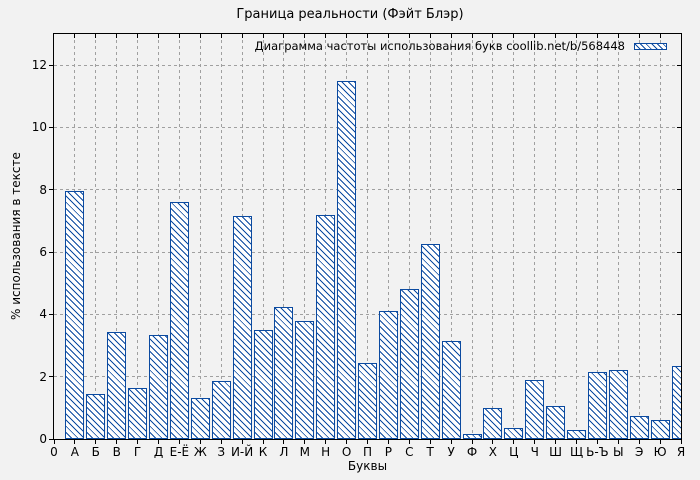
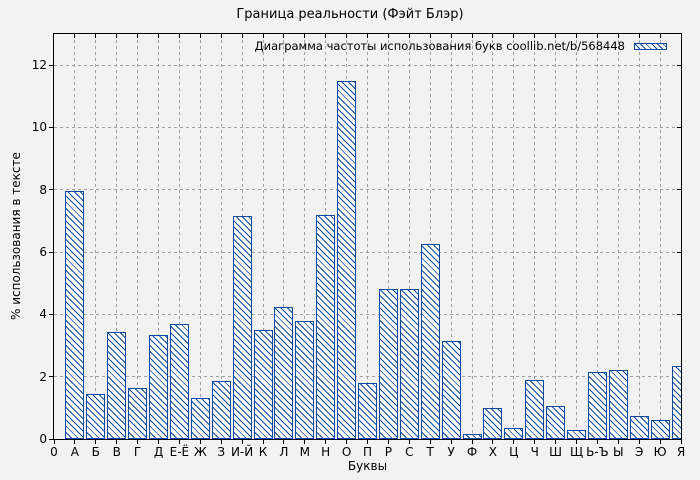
Е-Ё: 7.6 -> 3.7
П: 2.5 -> 1.8
Р: 4.1 -> 4.8
